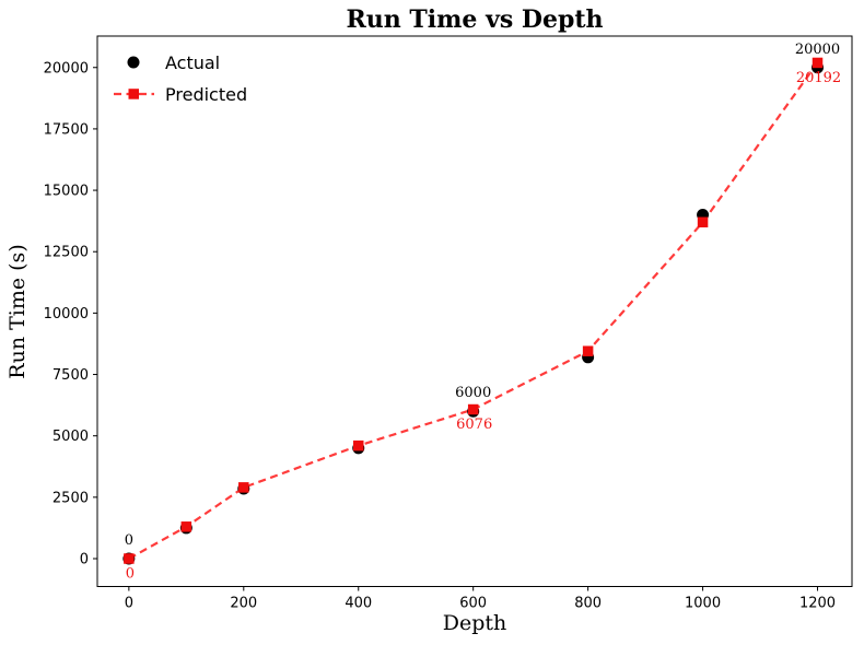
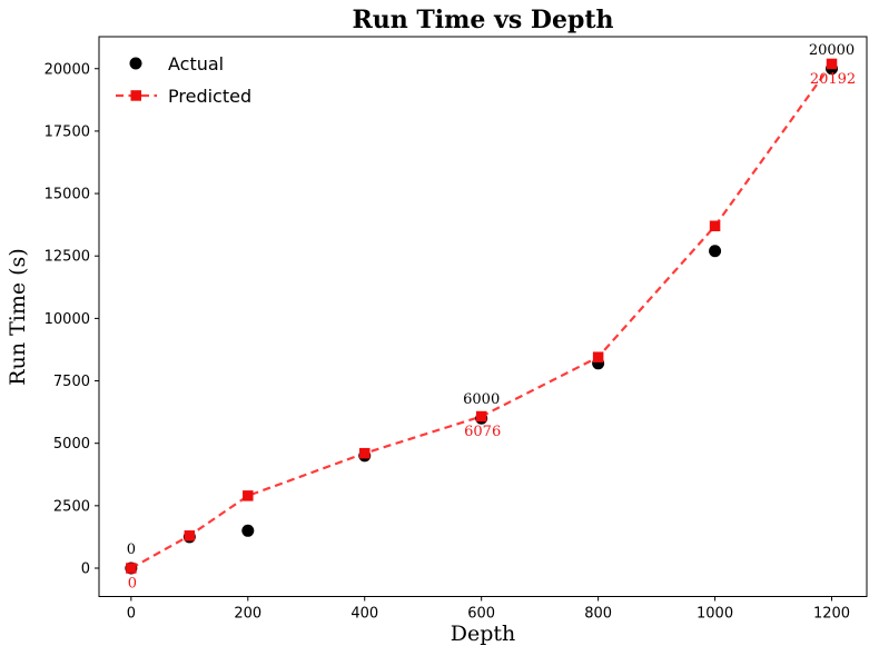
Actual/200: 2800 -> 1500
Actual/1000: 14000 -> 12700
